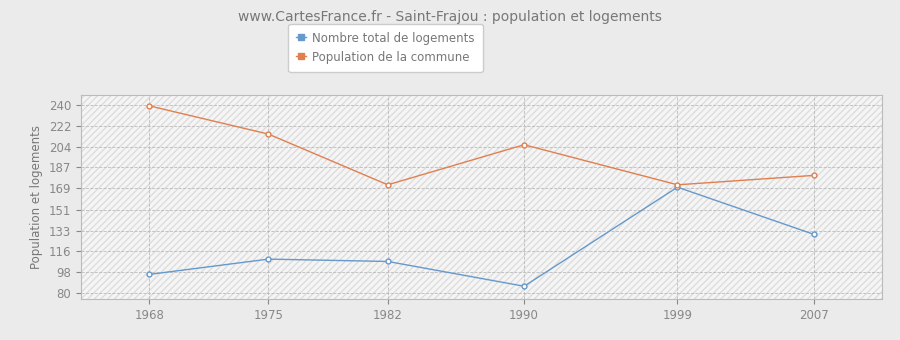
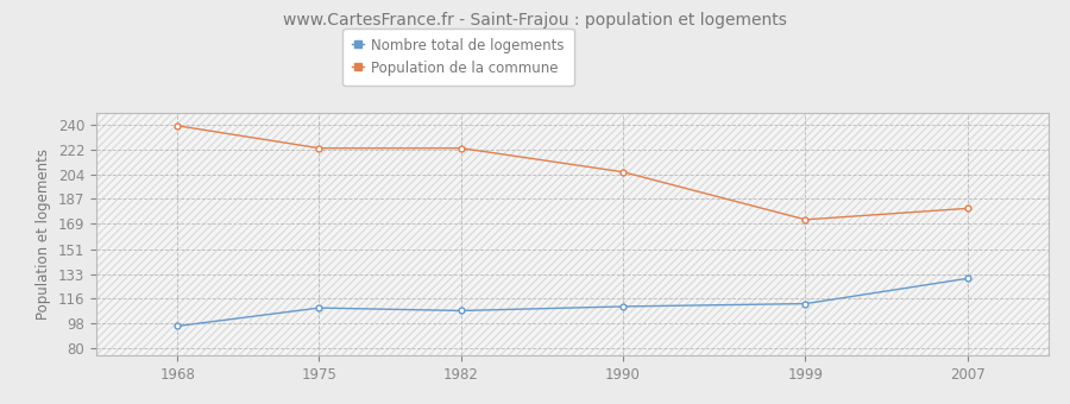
Population de la commune/1975: 215 -> 223
Population de la commune/1982: 172 -> 223
Nombre total de logements/1990: 86 -> 110
Nombre total de logements/1999: 170 -> 112
